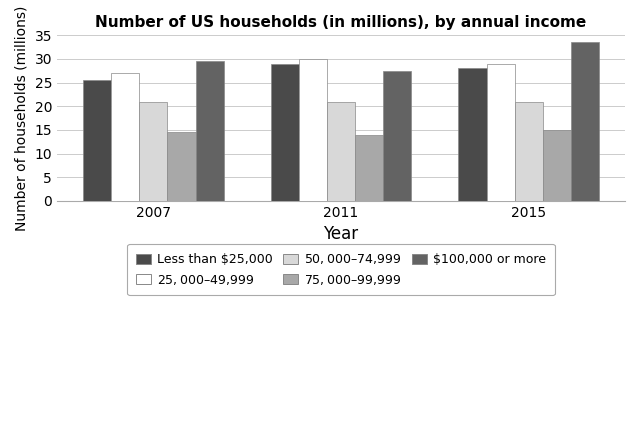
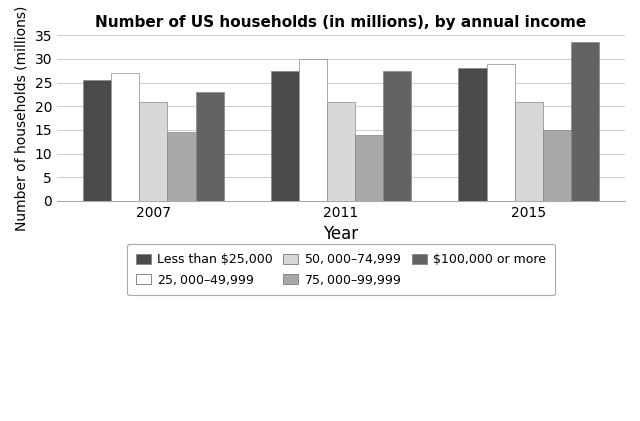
$100,000 or more/2007: 29.5 -> 23.0
Less than $25,000/2011: 29.0 -> 27.5
